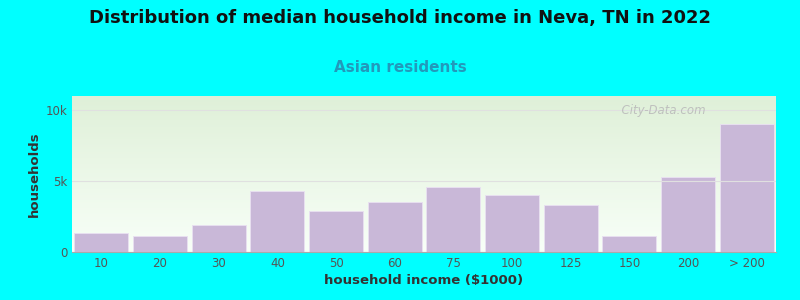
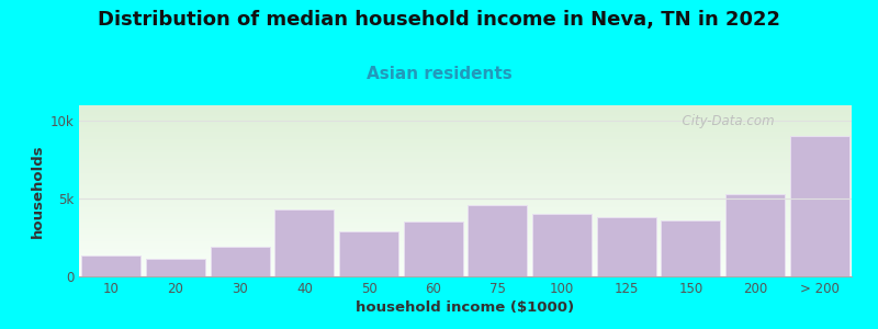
125: 3.3k -> 3.8k
150: 1.1k -> 3.6k
